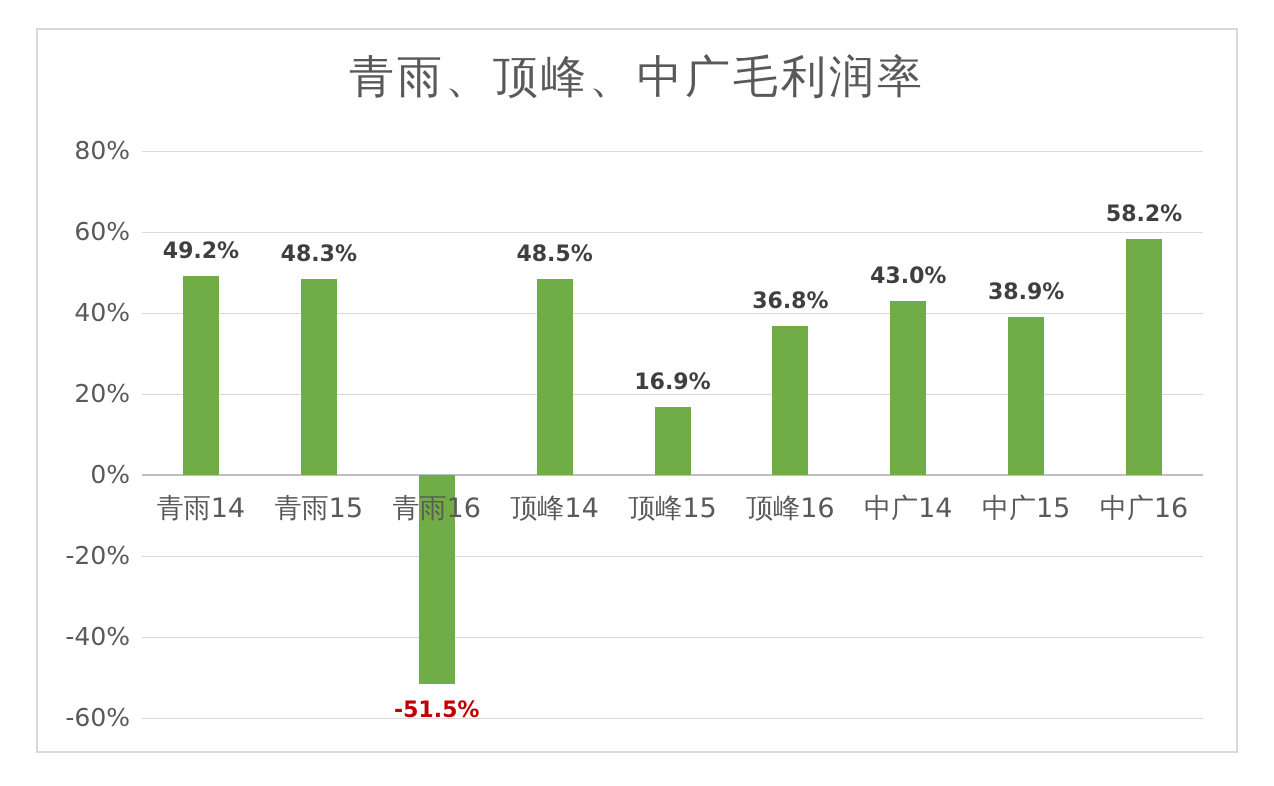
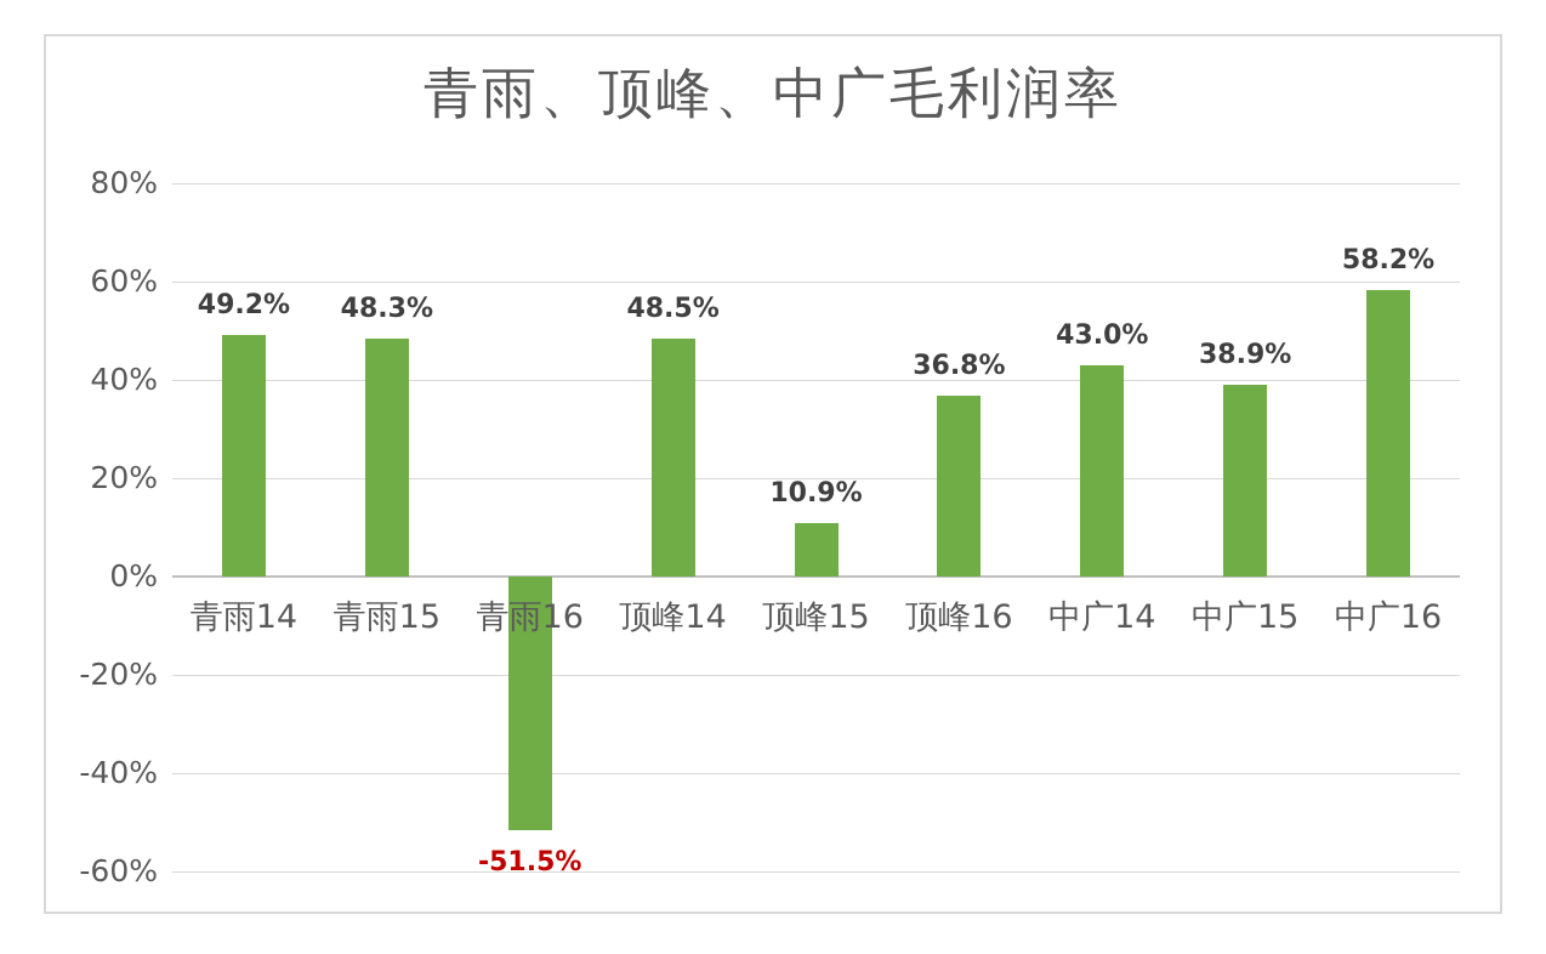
顶峰15: 16.9% -> 10.9%
